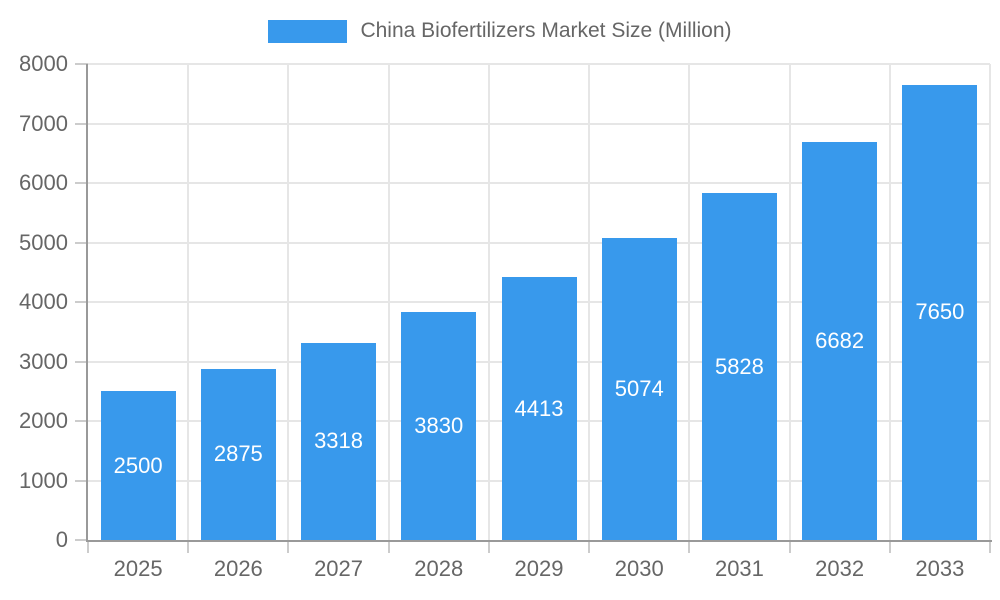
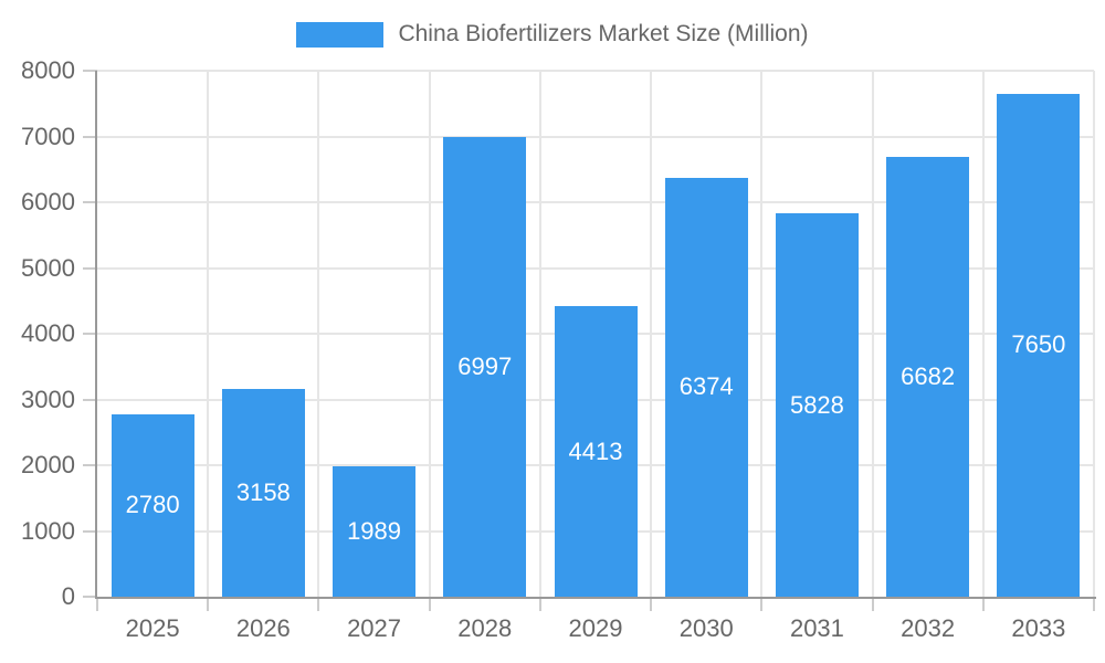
2025: 2500 -> 2780
2026: 2875 -> 3158
2027: 3318 -> 1989
2028: 3830 -> 6997
2030: 5074 -> 6374
